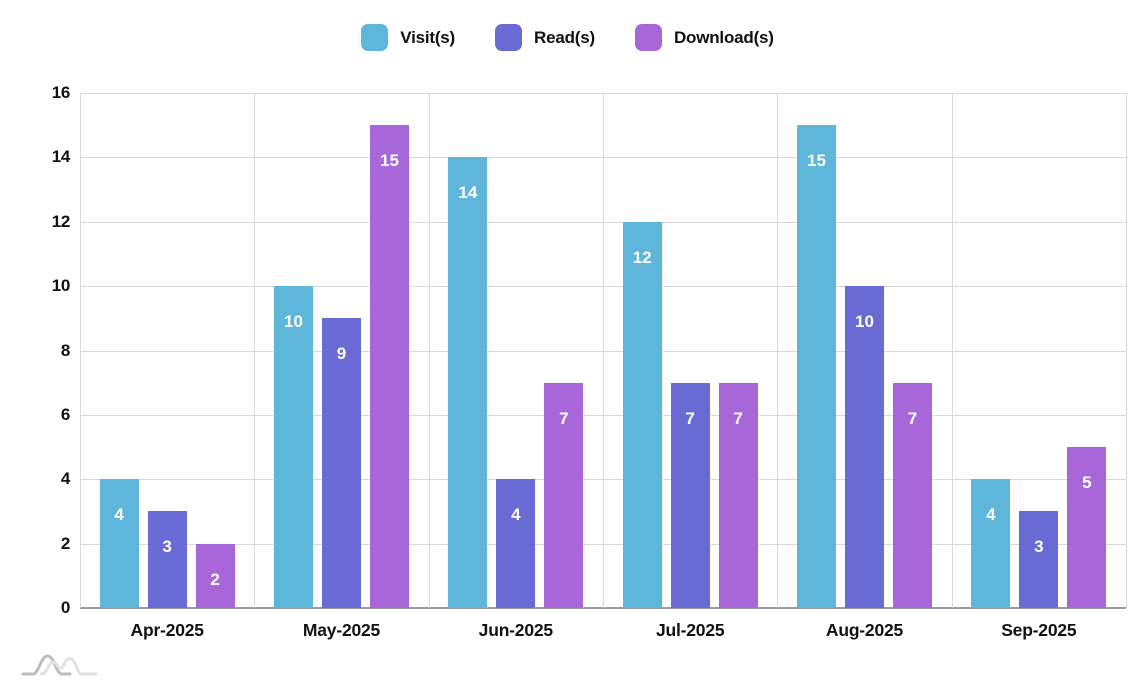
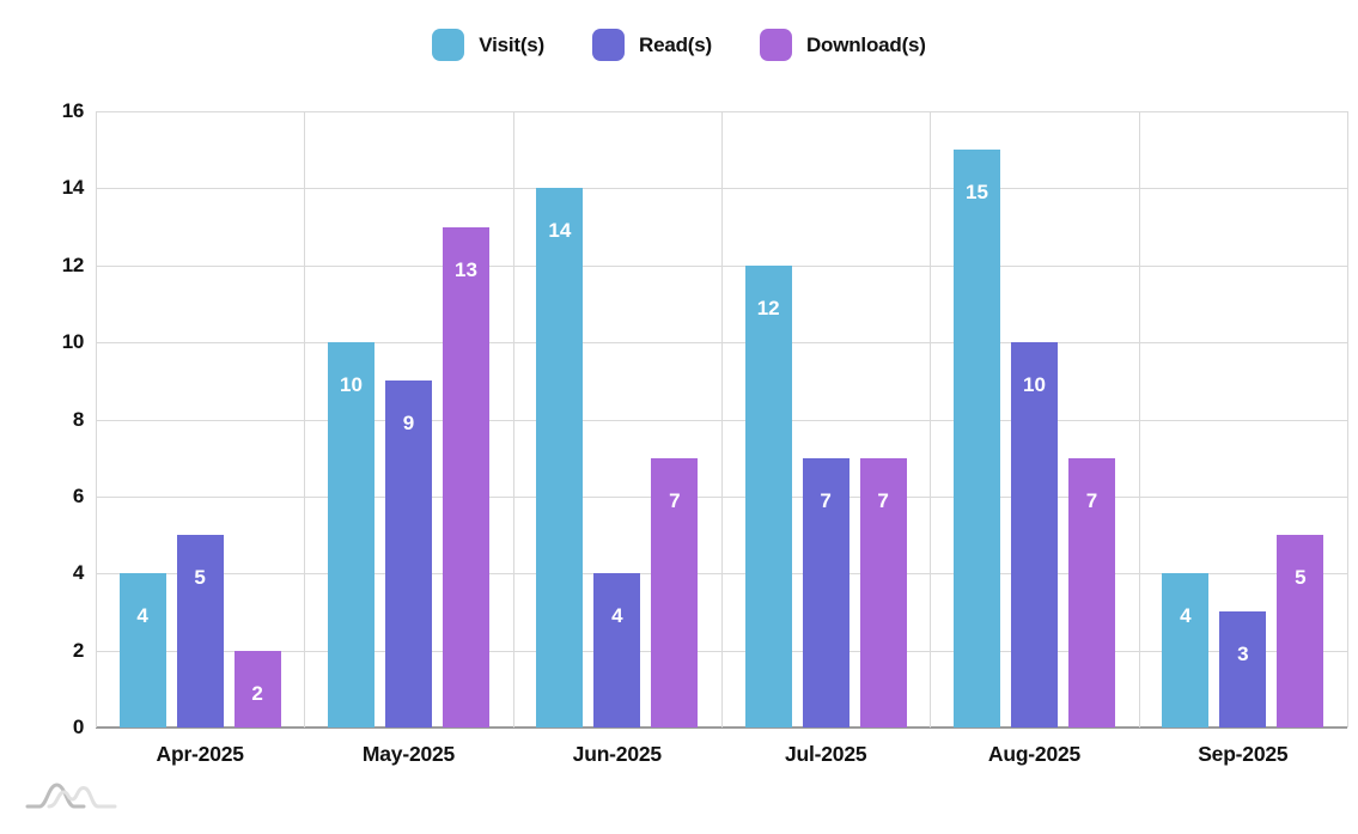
Read(s)/Apr-2025: 3 -> 5
Download(s)/May-2025: 15 -> 13
